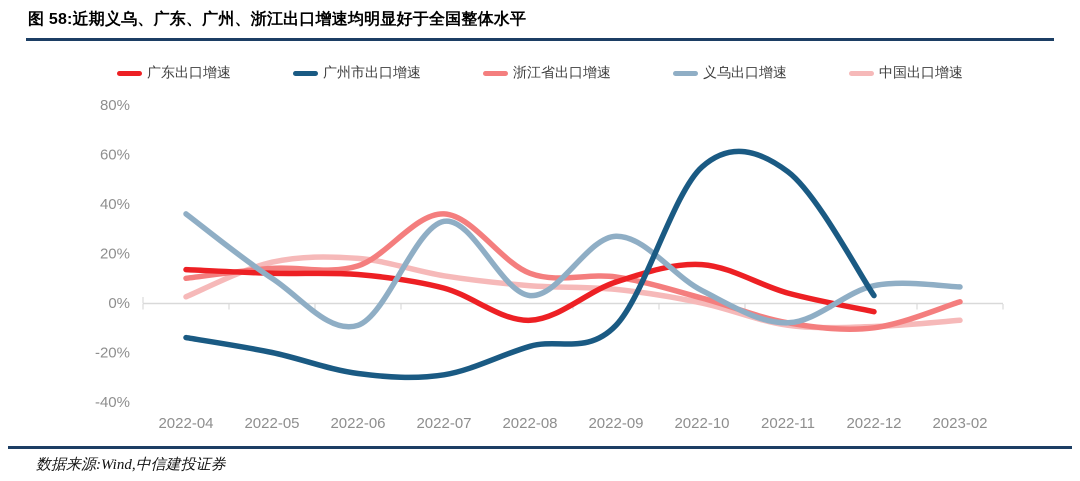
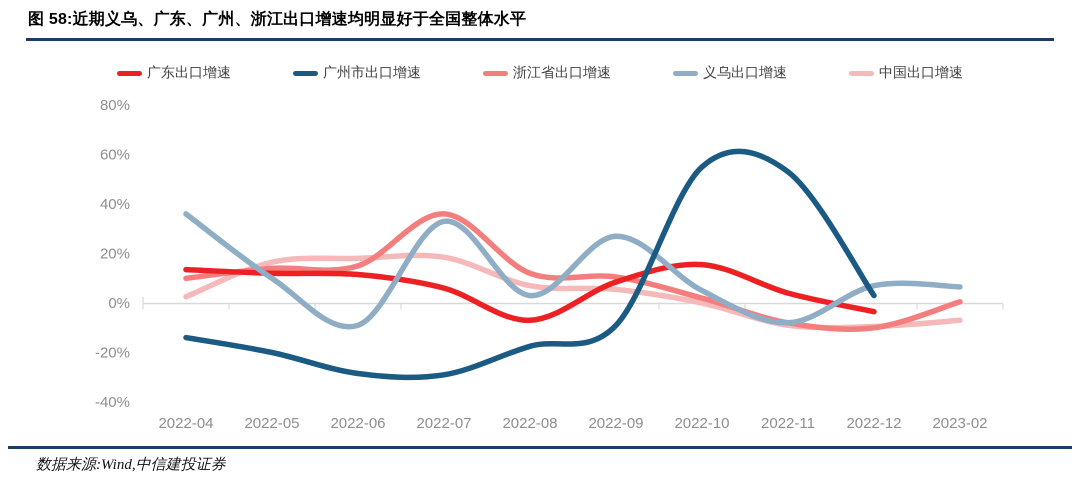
中国出口增速/2022-07: 11% -> 18%
